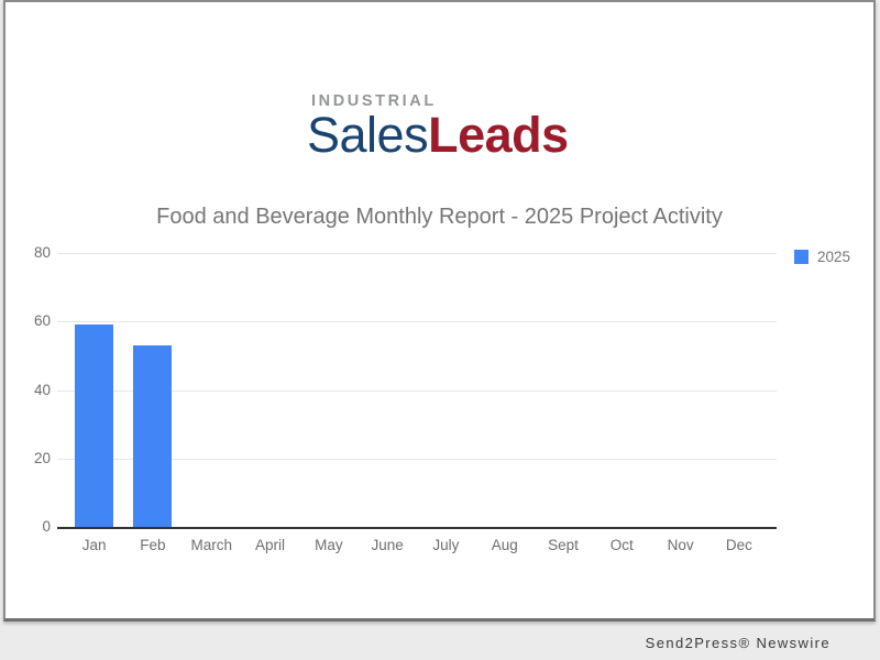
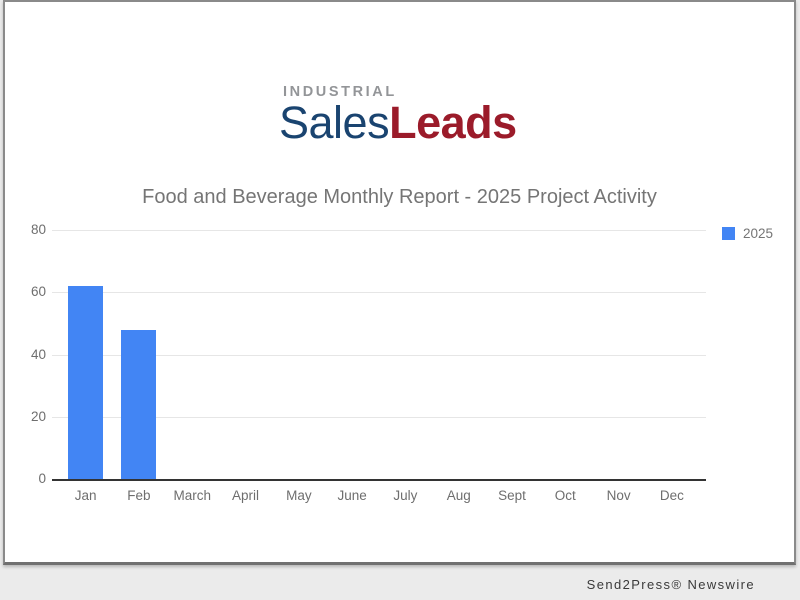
Jan: 59 -> 62
Feb: 53 -> 48
